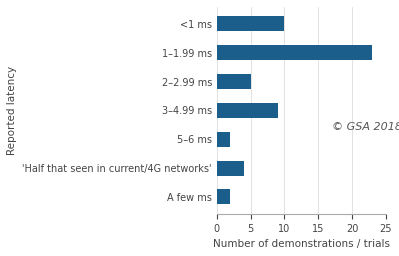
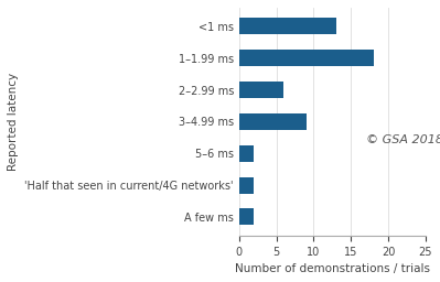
<1 ms: 10 -> 13
1–1.99 ms: 23 -> 18
2–2.99 ms: 5 -> 6
'Half that seen in current/4G networks': 4 -> 2
